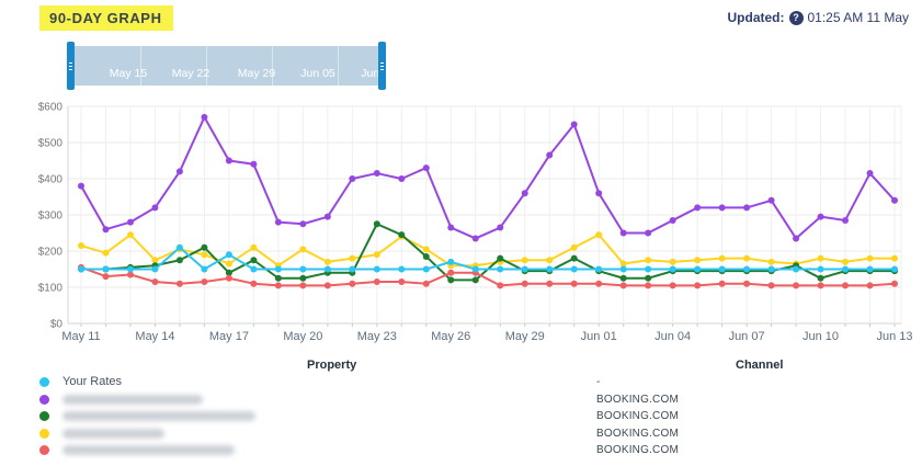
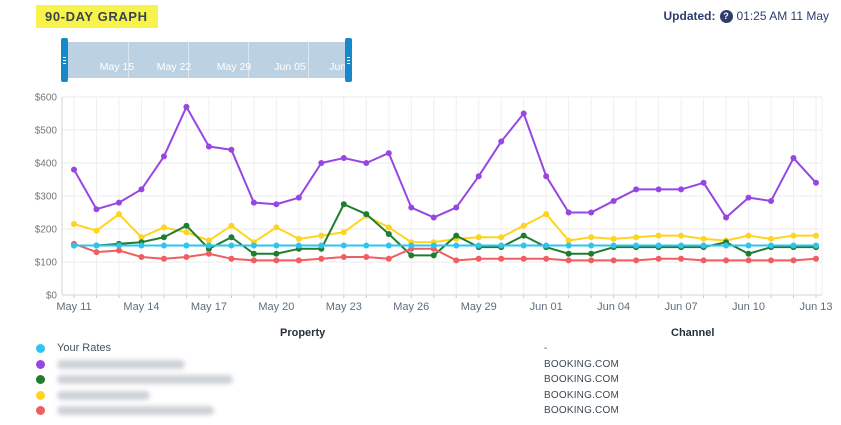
Your Rates/May 15: $210 -> $150
Your Rates/May 17: $190 -> $150
Your Rates/May 26: $170 -> $150
